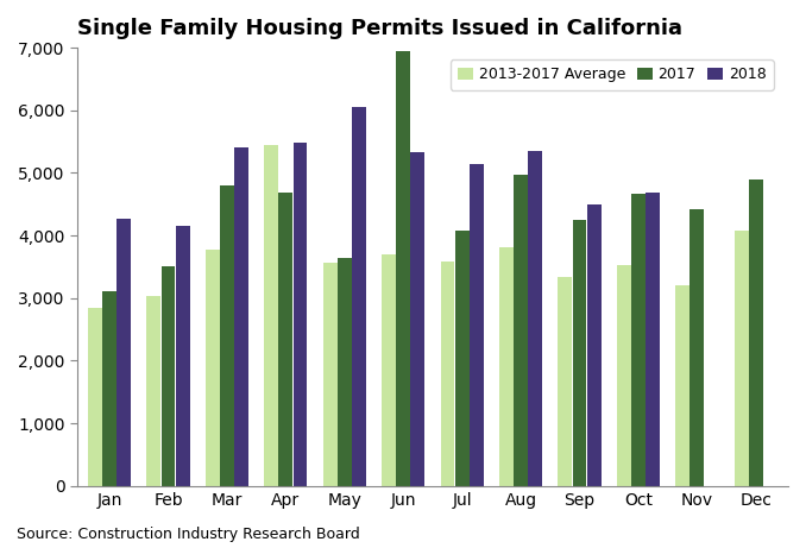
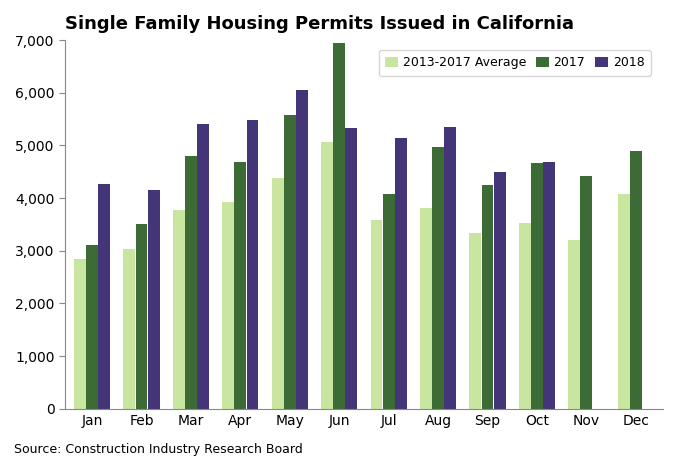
2013-2017 Average/Apr: 5,440 -> 3,920
2013-2017 Average/May: 3,560 -> 4,380
2017/May: 3,640 -> 5,570
2013-2017 Average/Jun: 3,700 -> 5,060
